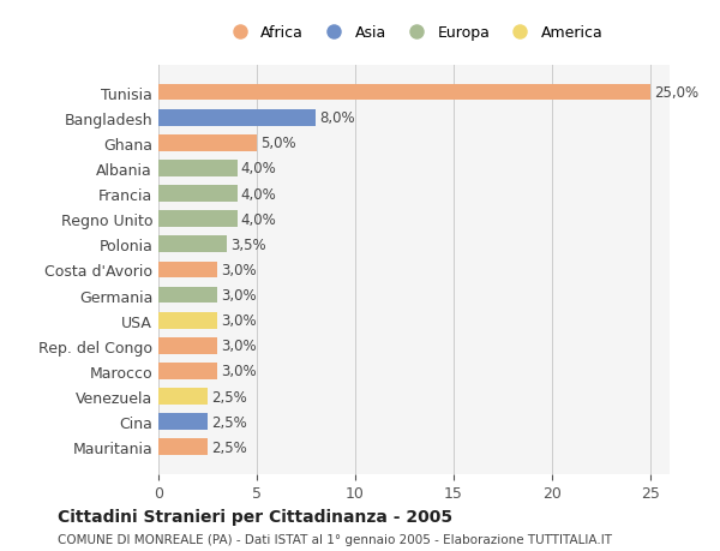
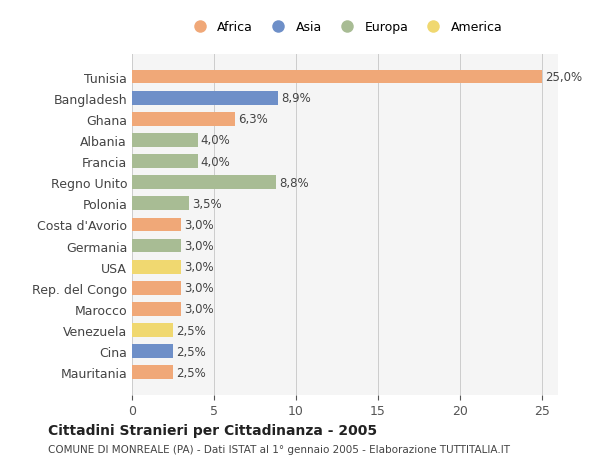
Bangladesh: 8,0% -> 8,9%
Ghana: 5,0% -> 6,3%
Regno Unito: 4,0% -> 8,8%
